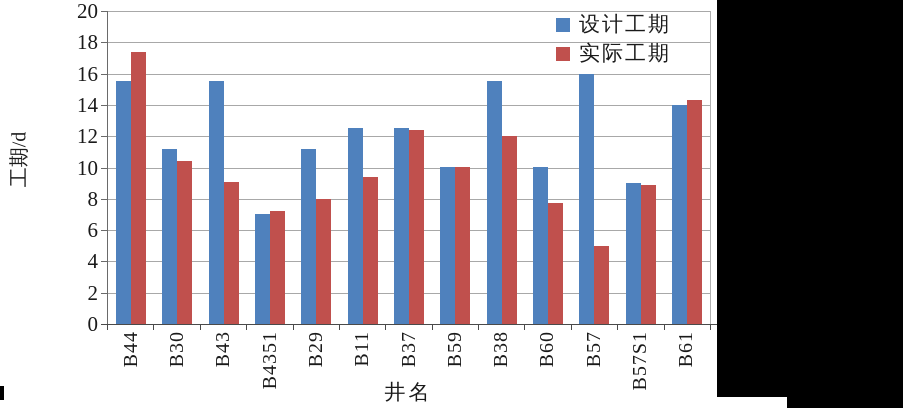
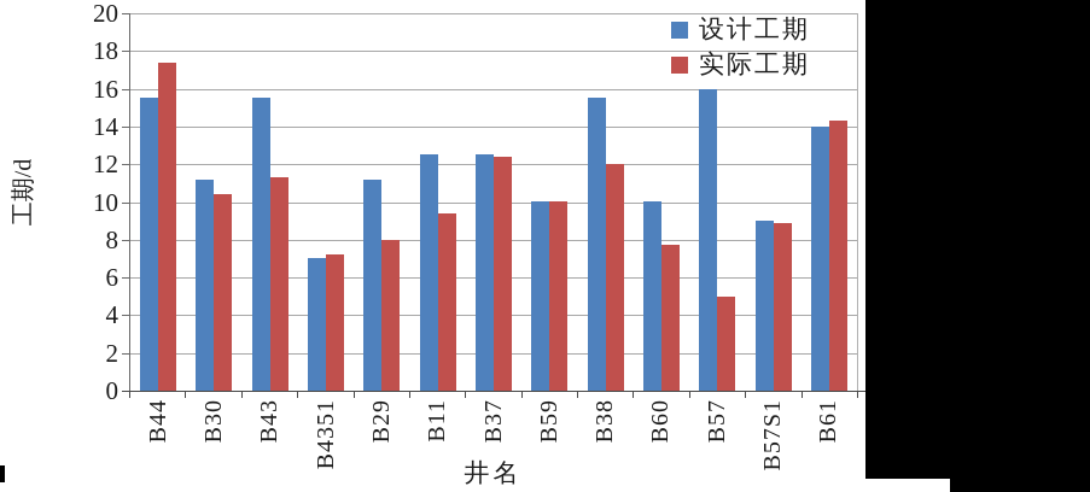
实际工期/B43: 9.1 -> 11.3
